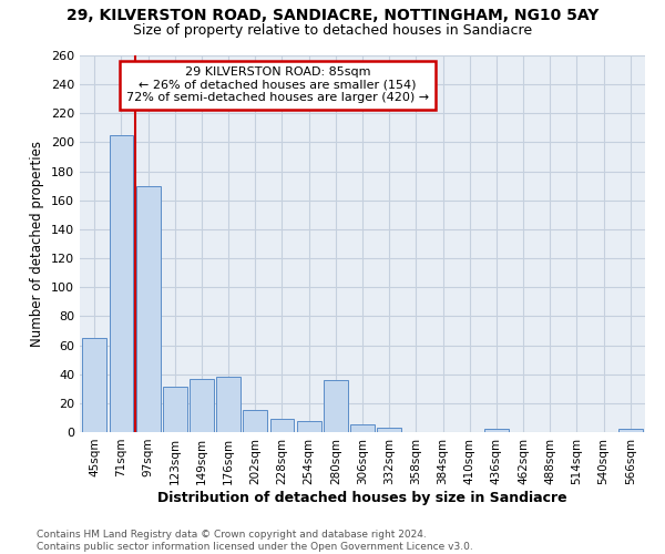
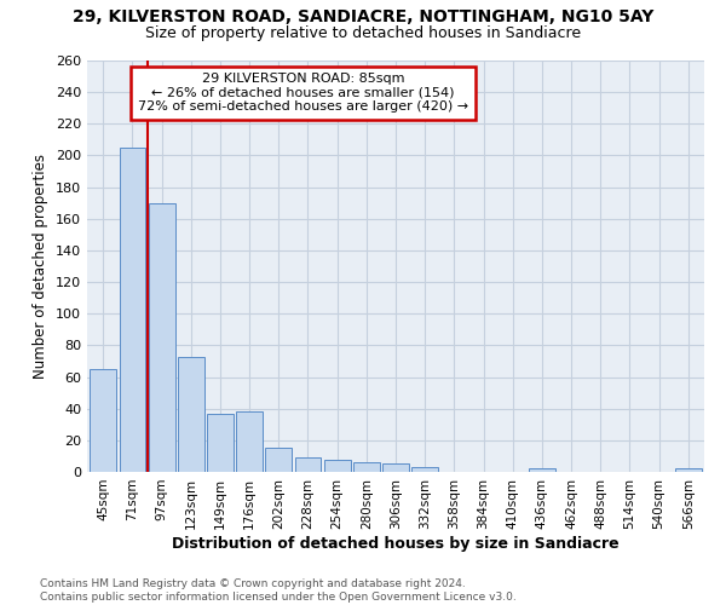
123sqm: 31 -> 73
280sqm: 36 -> 6
